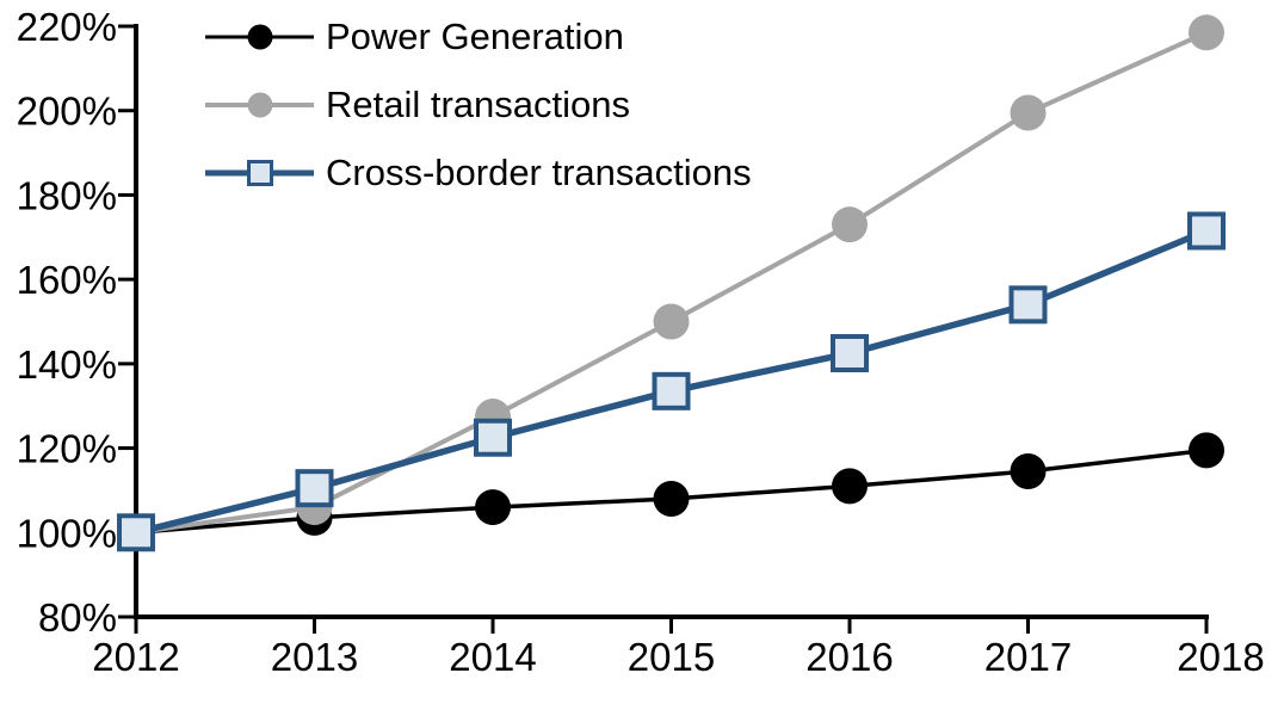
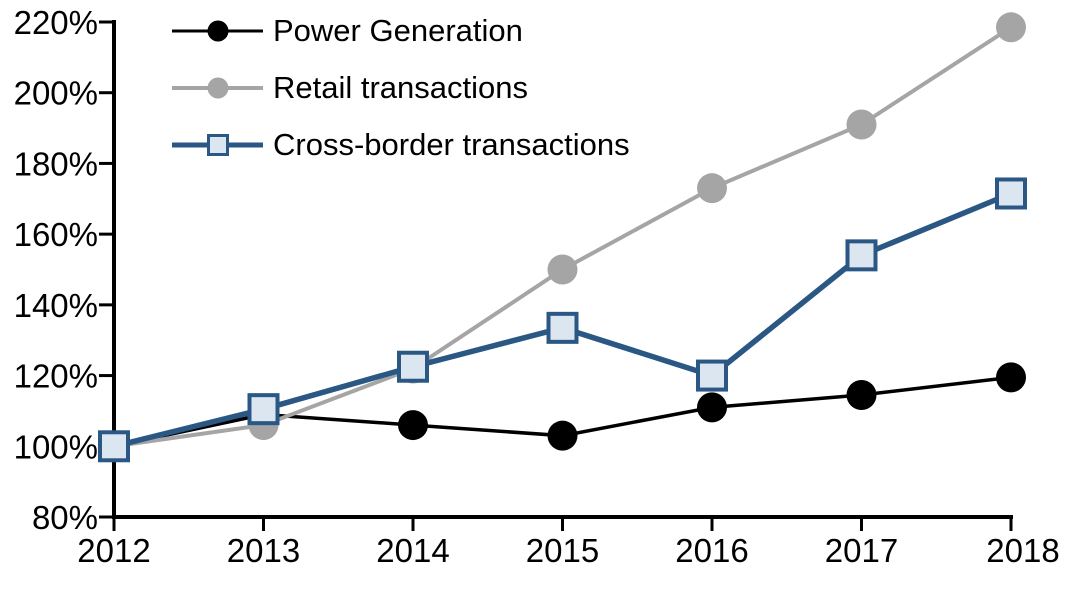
Power Generation/2013: 104% -> 109%
Retail transactions/2014: 128% -> 122%
Power Generation/2015: 108% -> 103%
Cross-border transactions/2016: 142% -> 120%
Retail transactions/2017: 200% -> 191%
